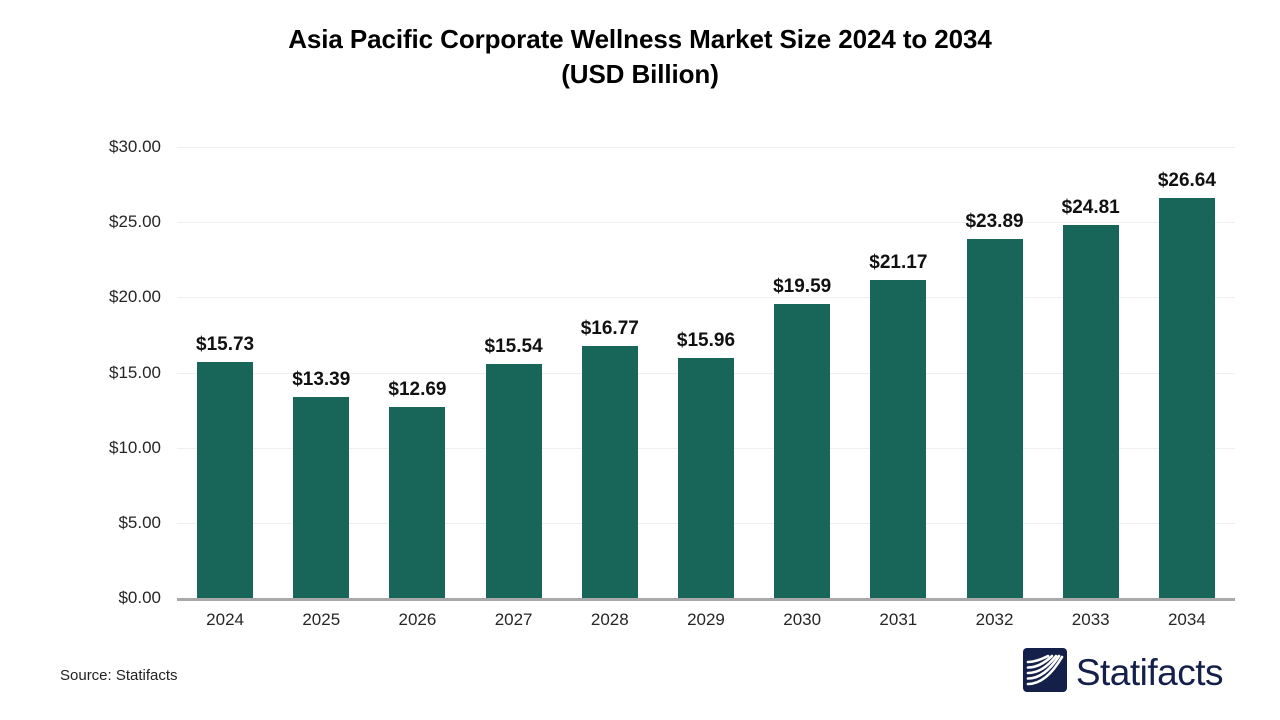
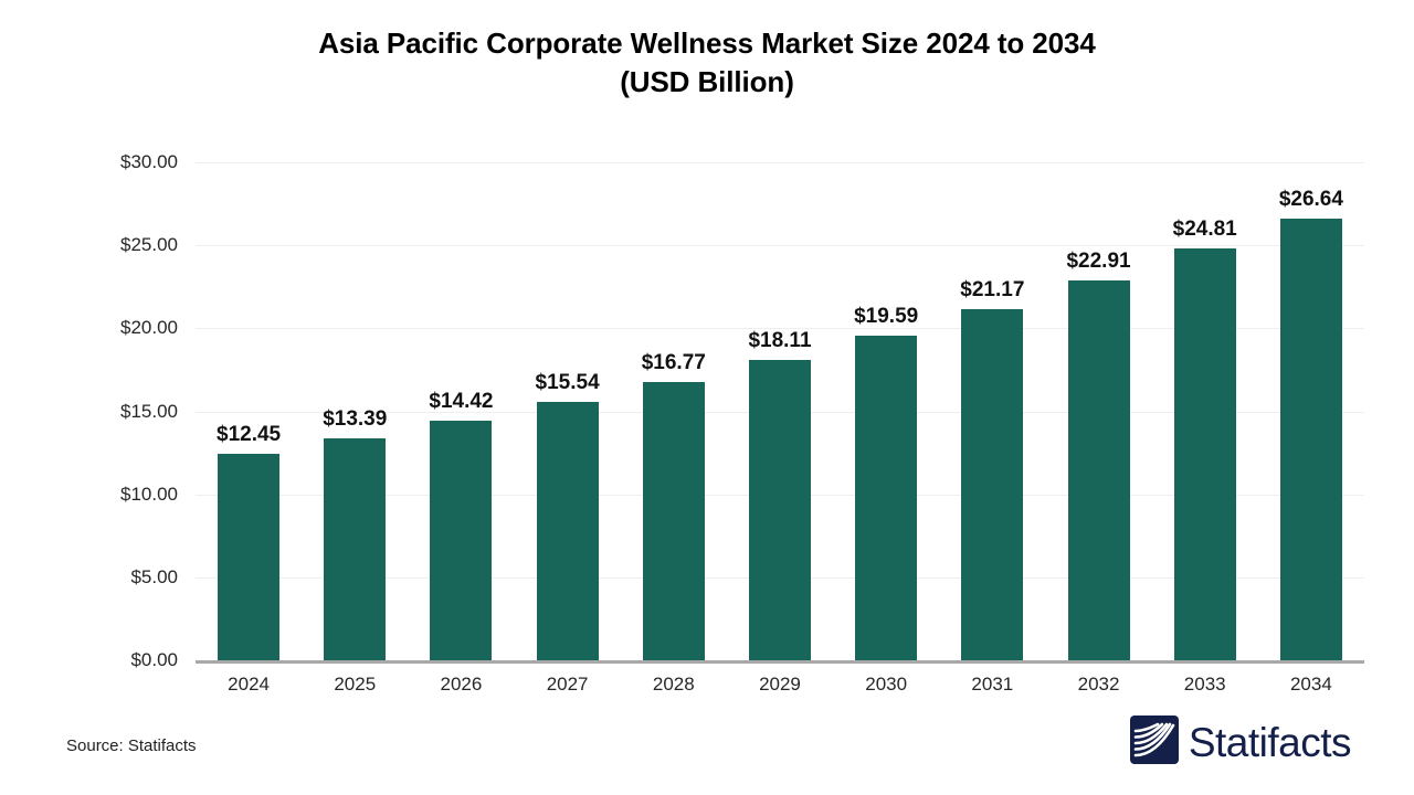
2024: $15.73 -> $12.45
2026: $12.69 -> $14.42
2029: $15.96 -> $18.11
2032: $23.89 -> $22.91
